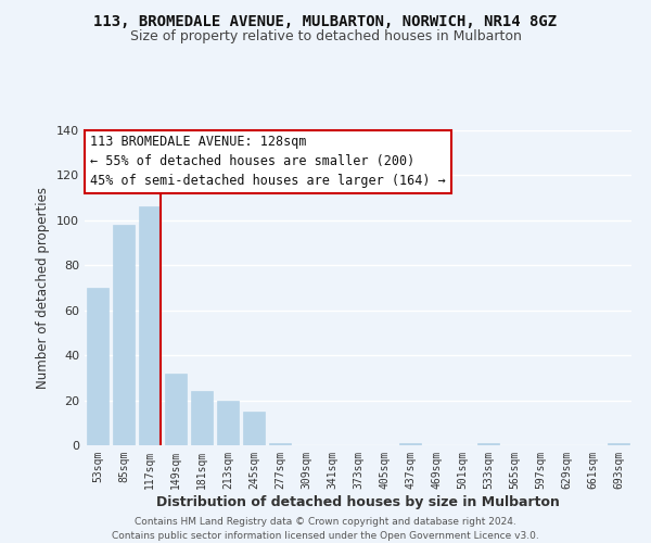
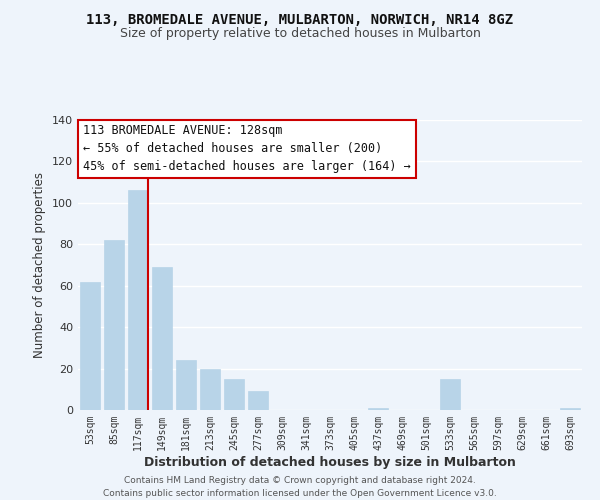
53sqm: 70 -> 62
85sqm: 98 -> 82
149sqm: 32 -> 69
277sqm: 1 -> 9
533sqm: 1 -> 15
